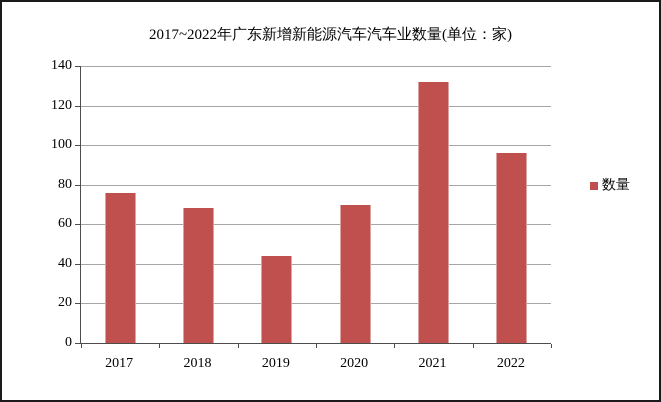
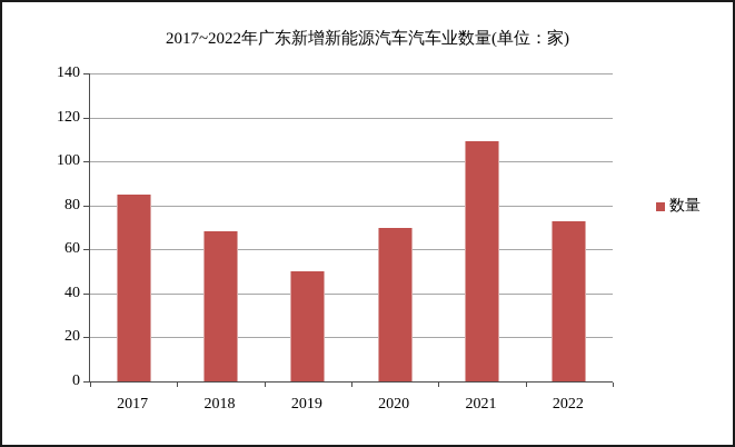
2017: 76 -> 85
2019: 44 -> 50
2021: 132 -> 109
2022: 96 -> 73
